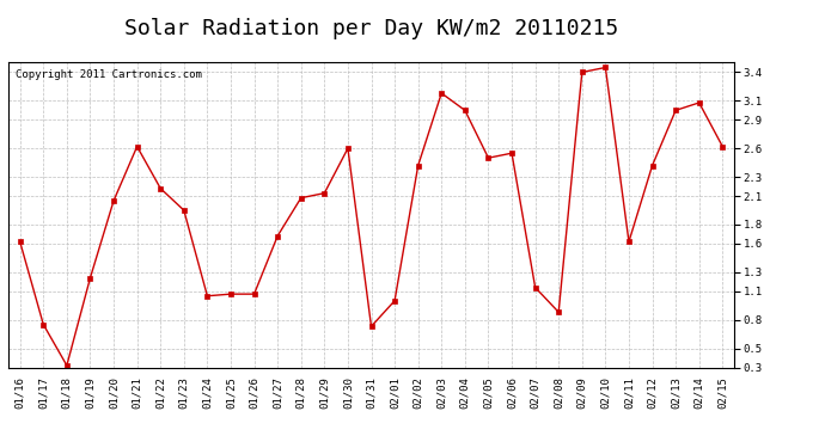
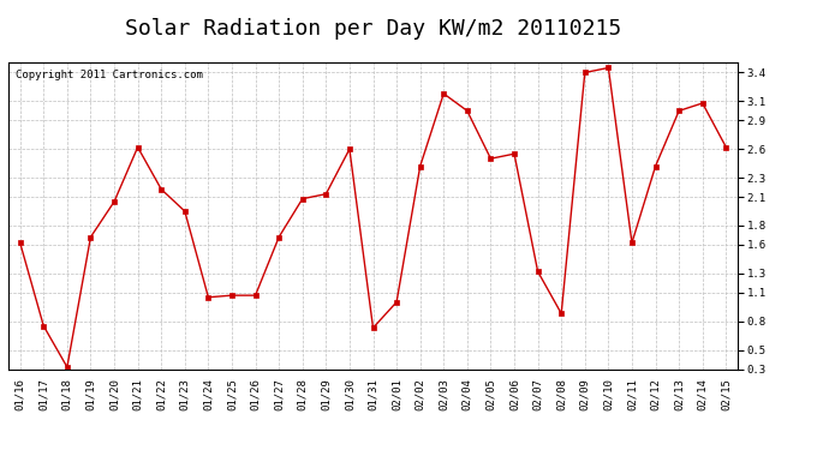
01/19: 1.24 -> 1.68
02/07: 1.14 -> 1.32
